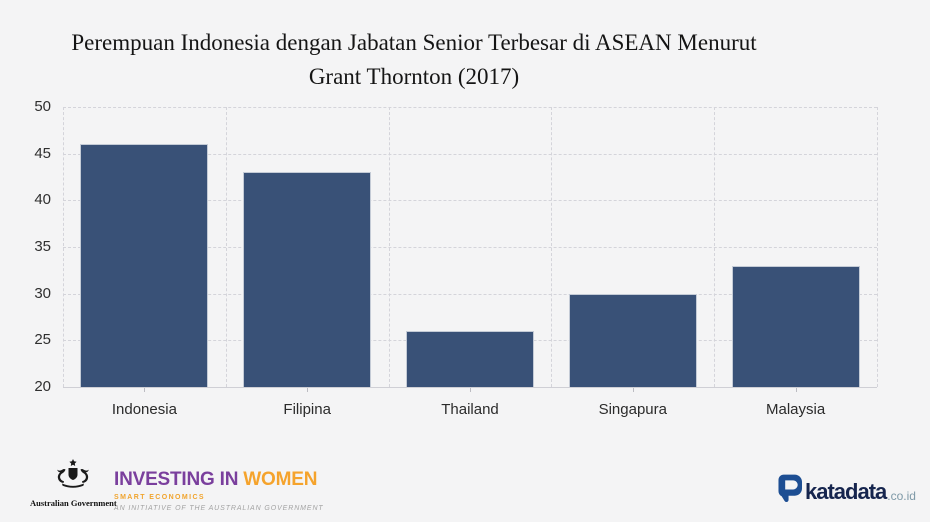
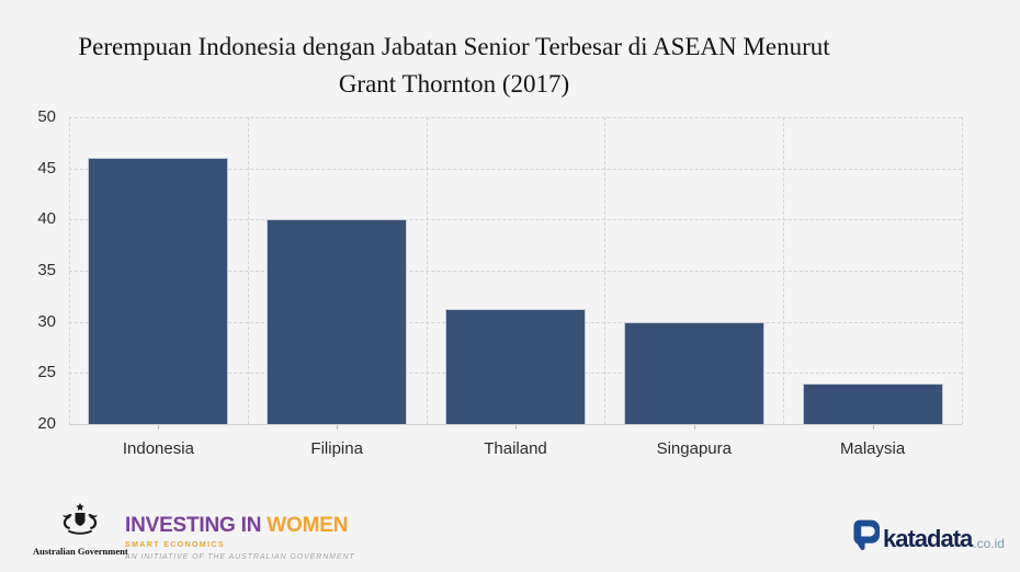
Filipina: 43 -> 40
Thailand: 26 -> 31
Malaysia: 33 -> 24
